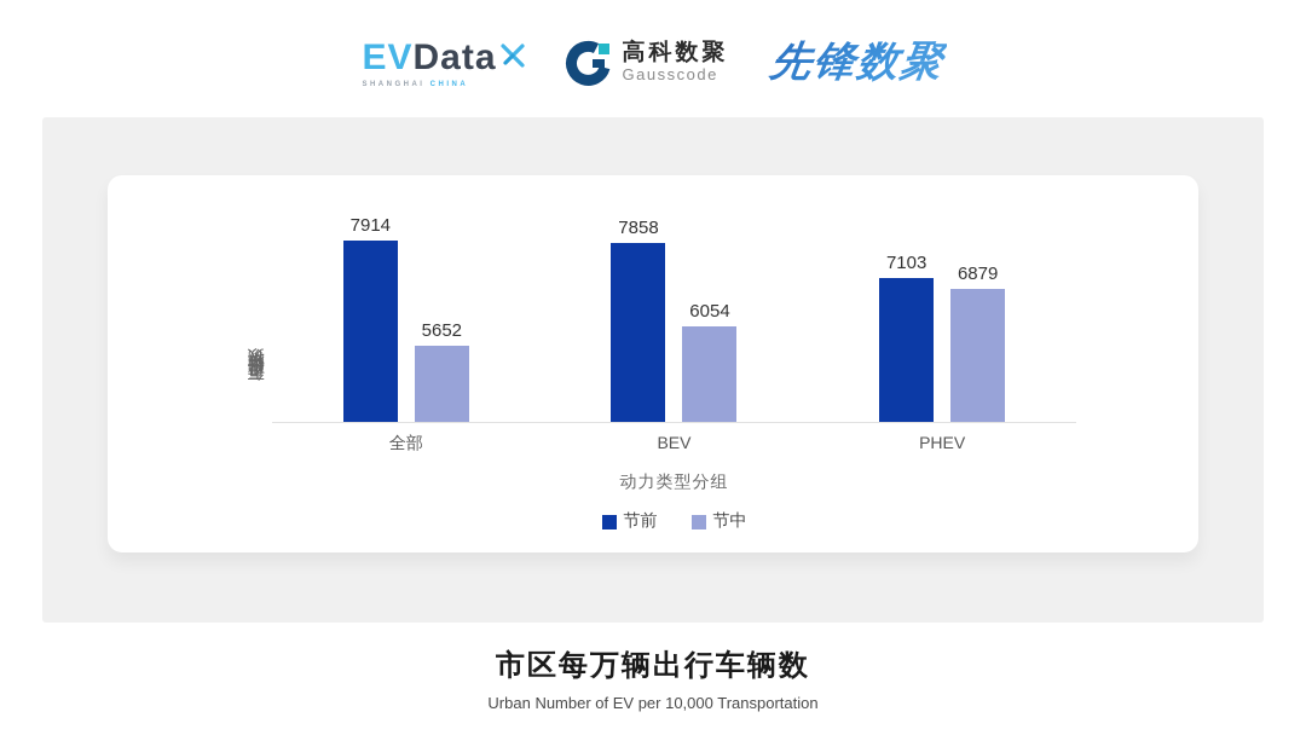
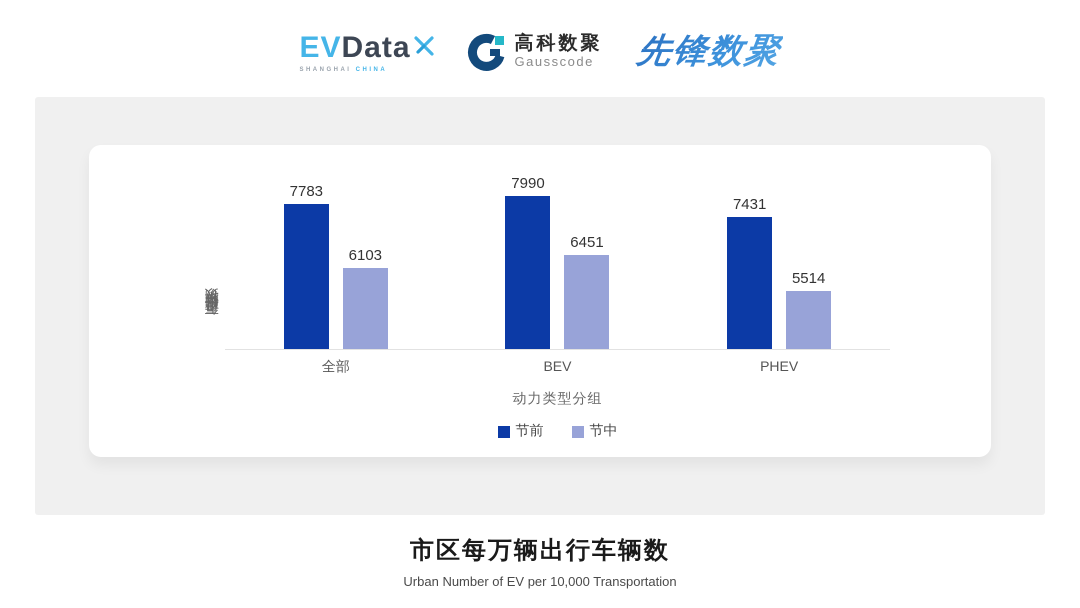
节前/全部: 7914 -> 7783
节中/全部: 5652 -> 6103
节前/BEV: 7858 -> 7990
节中/BEV: 6054 -> 6451
节前/PHEV: 7103 -> 7431
节中/PHEV: 6879 -> 5514
